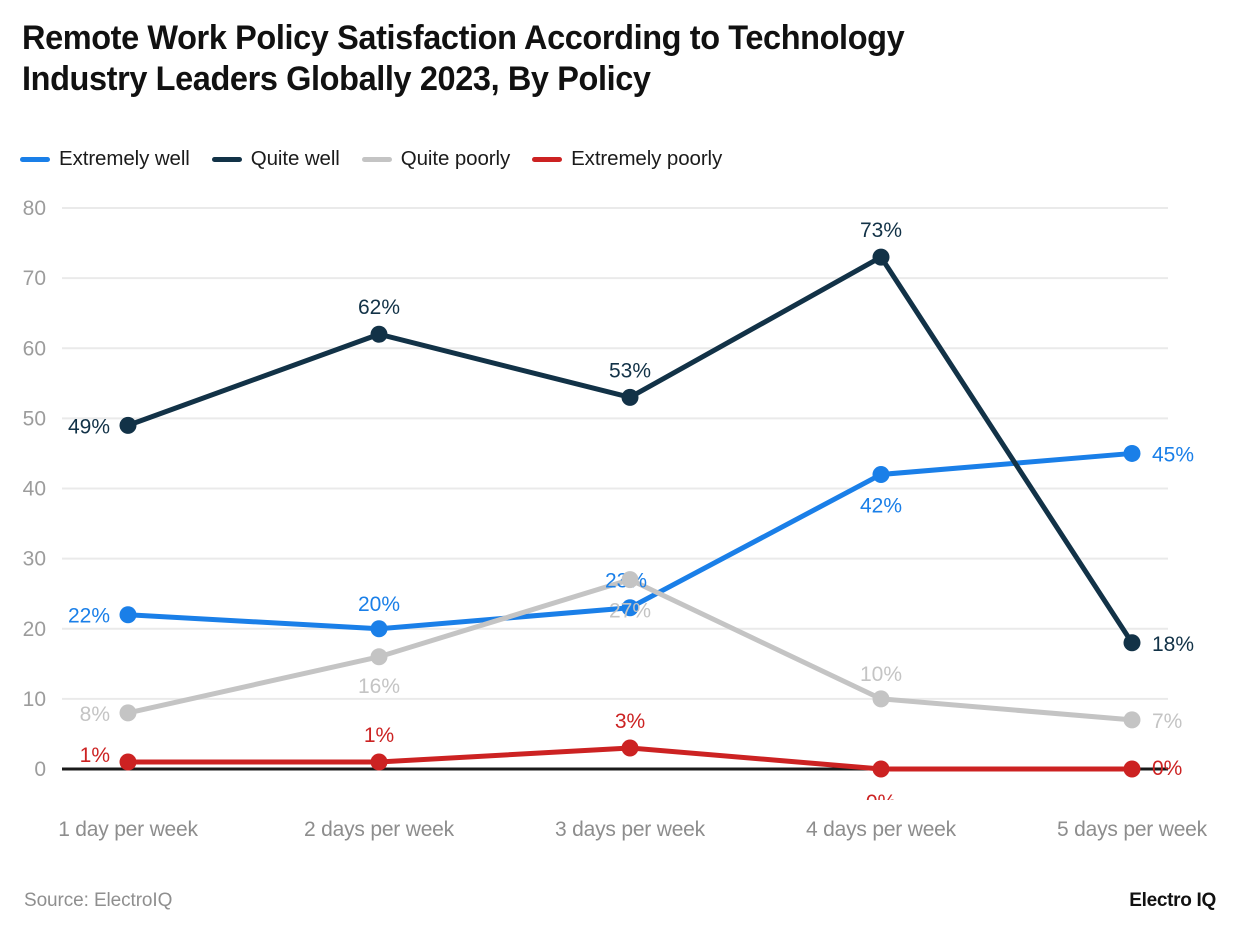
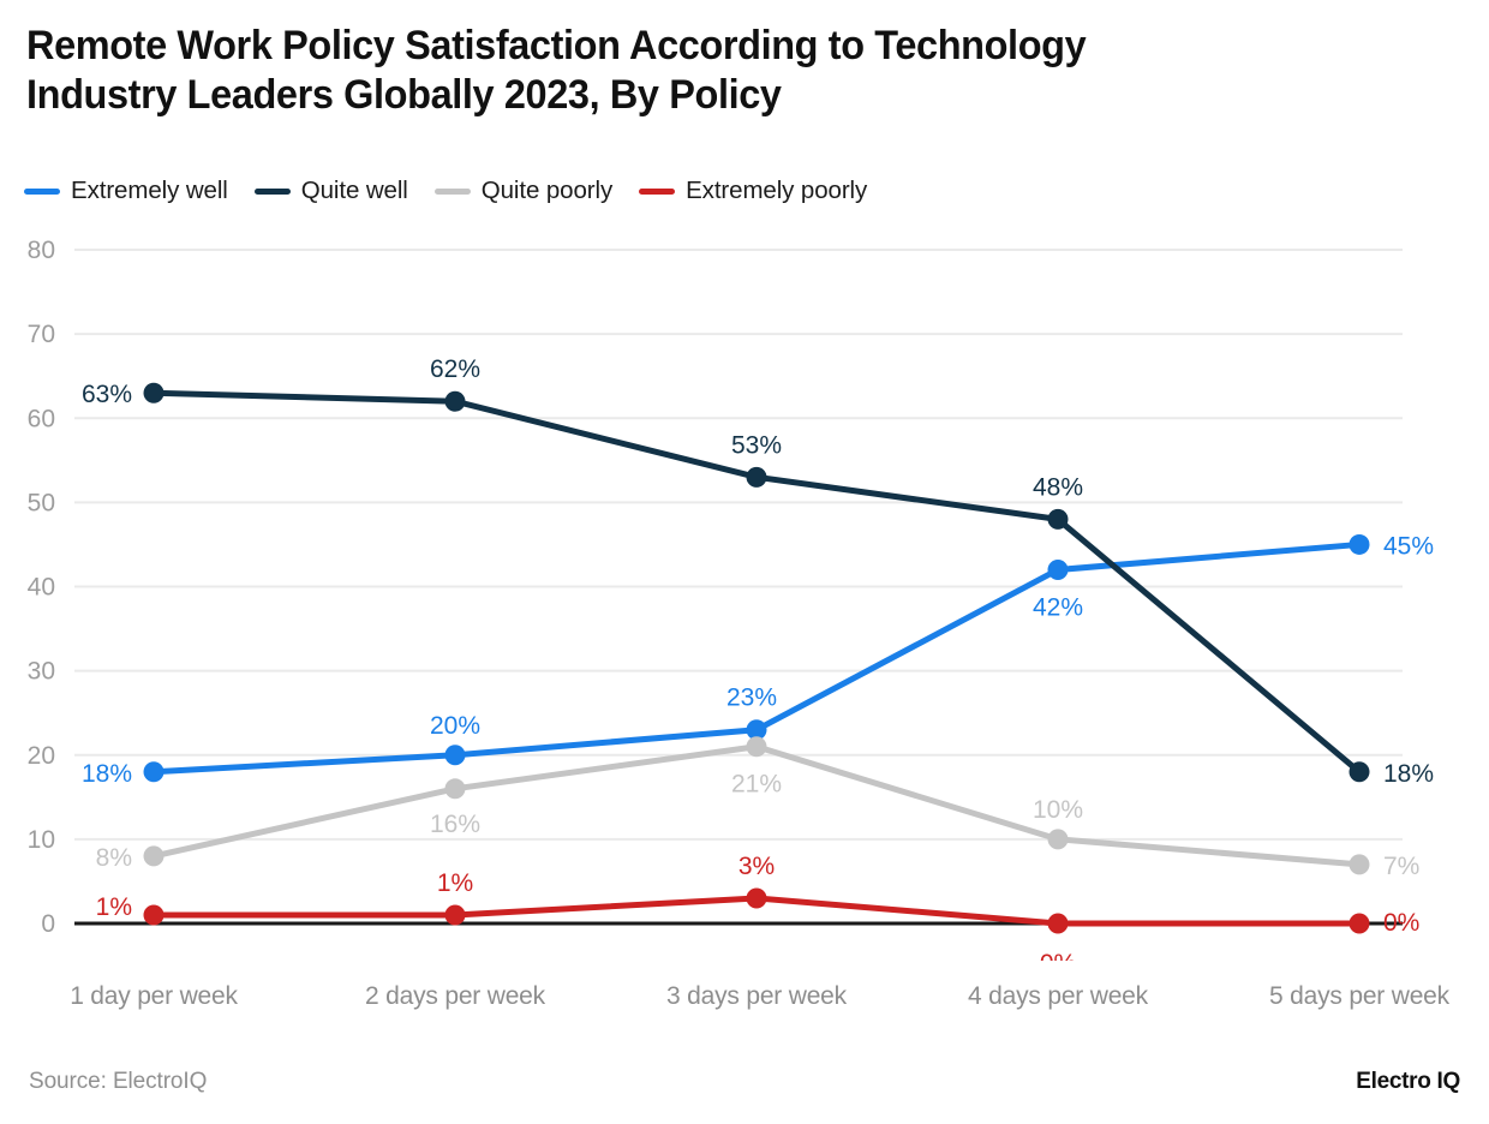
Extremely well/1 day per week: 22% -> 18%
Quite well/1 day per week: 49% -> 63%
Quite poorly/3 days per week: 27% -> 21%
Quite well/4 days per week: 73% -> 48%
